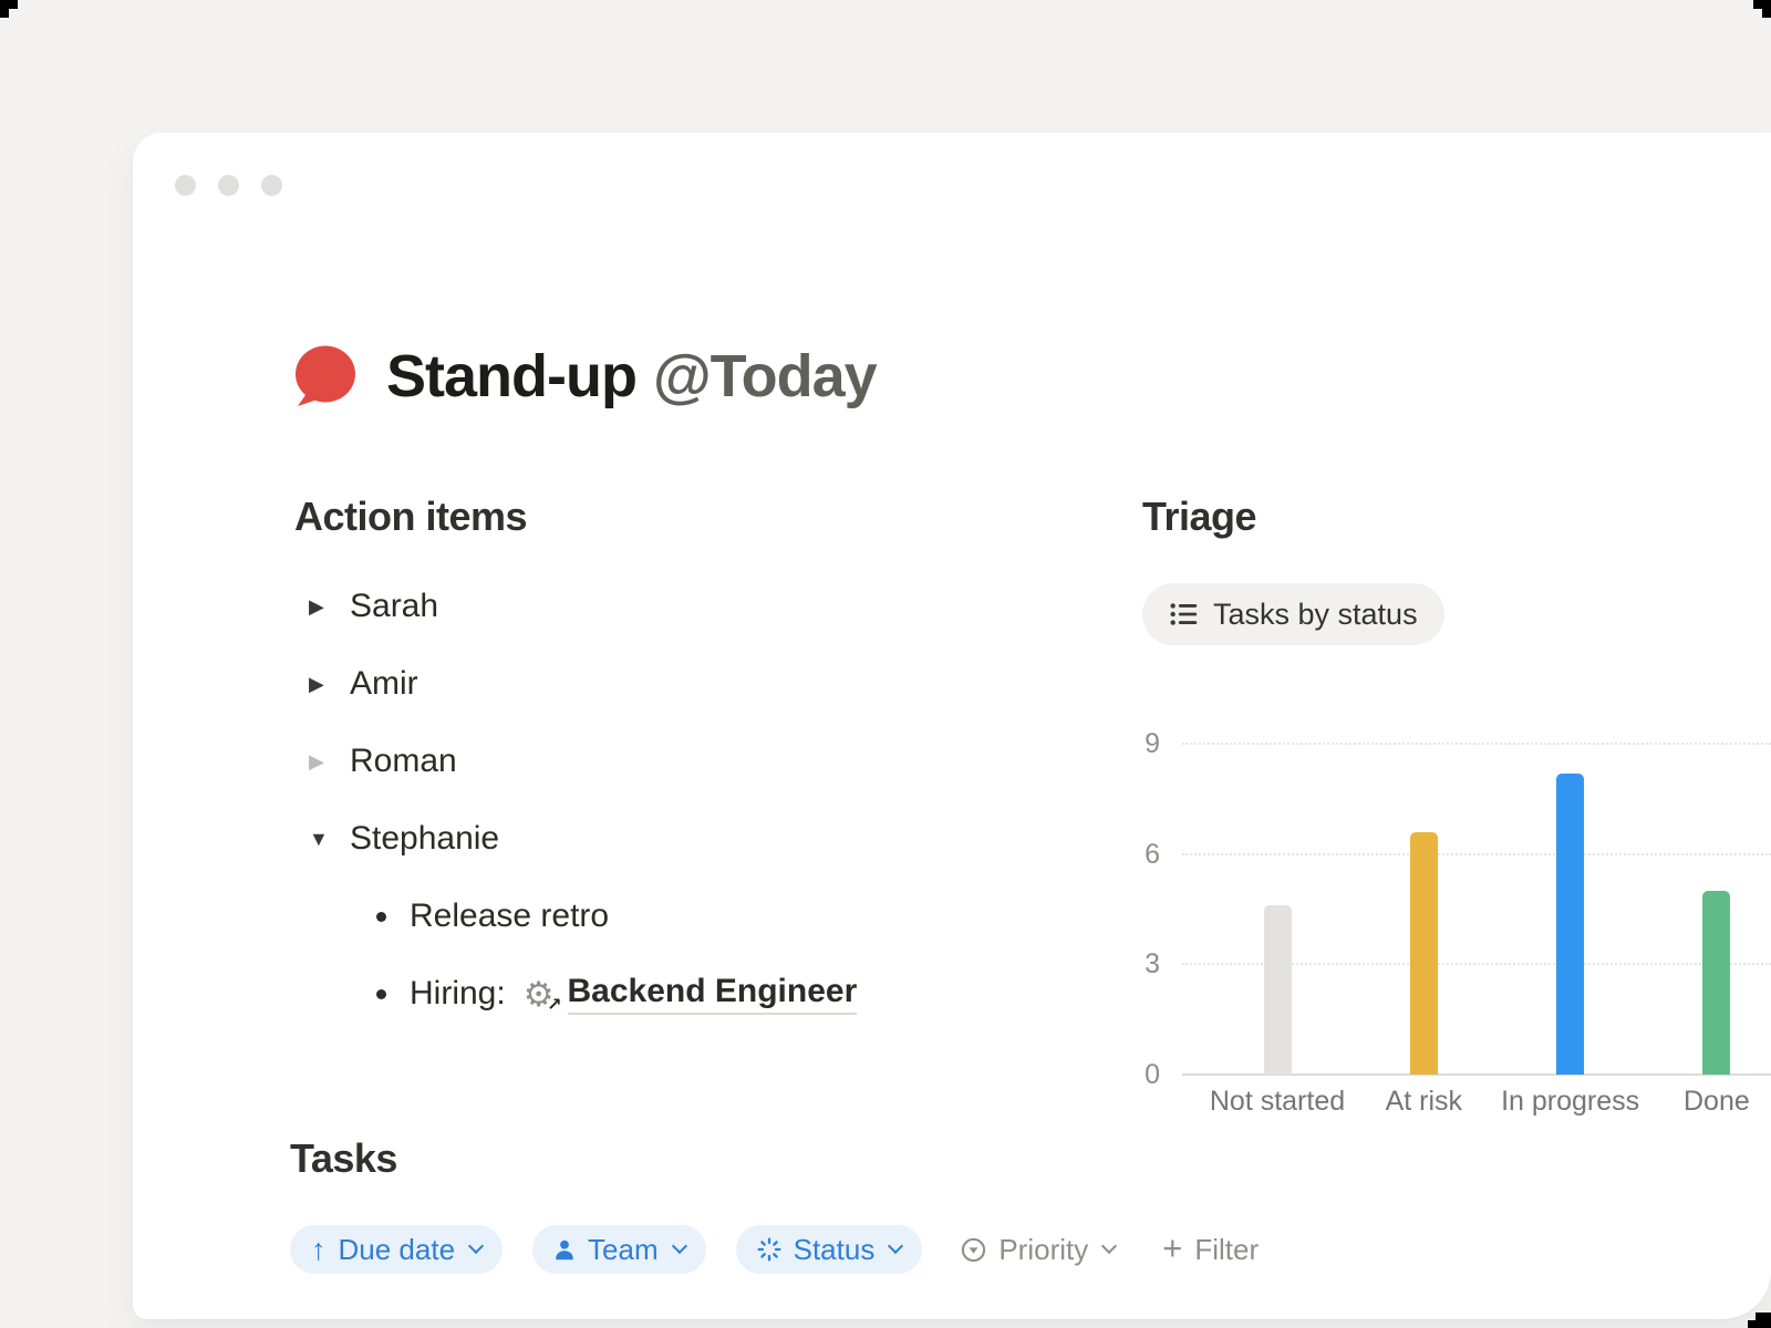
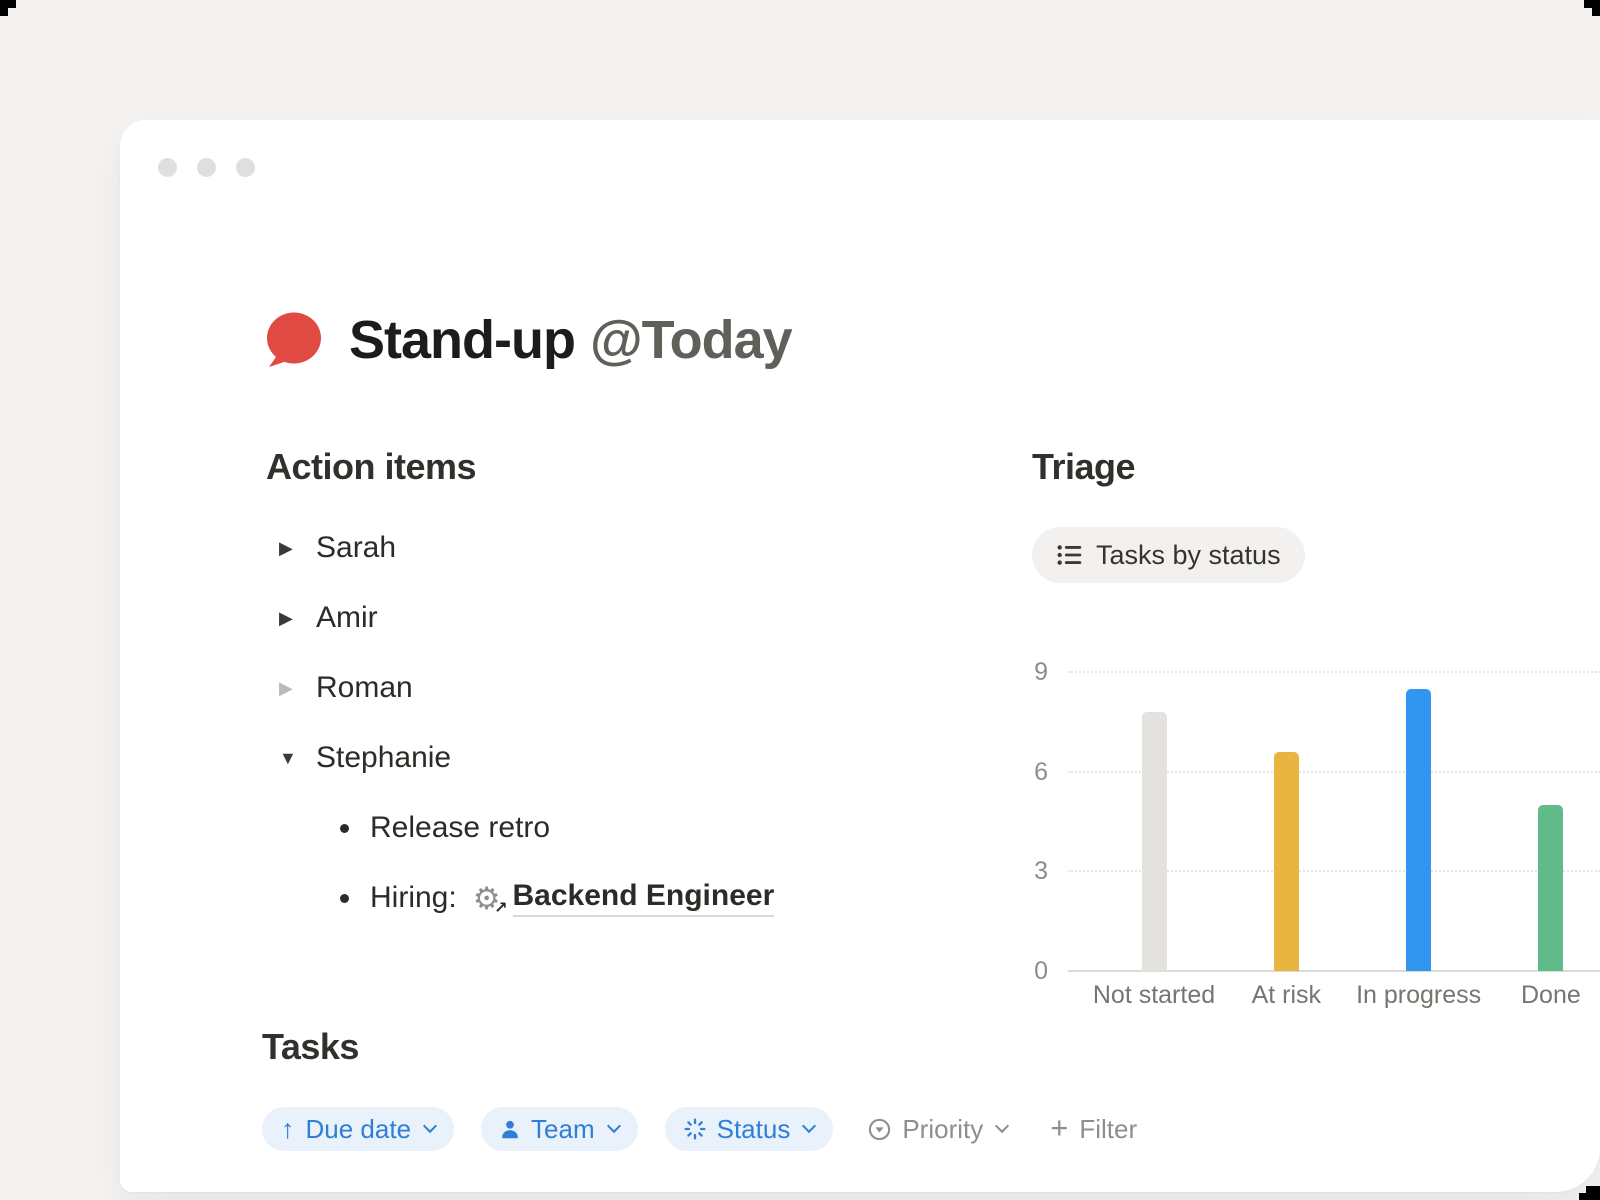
Not started: 4.6 -> 7.8
In progress: 8.2 -> 8.5
